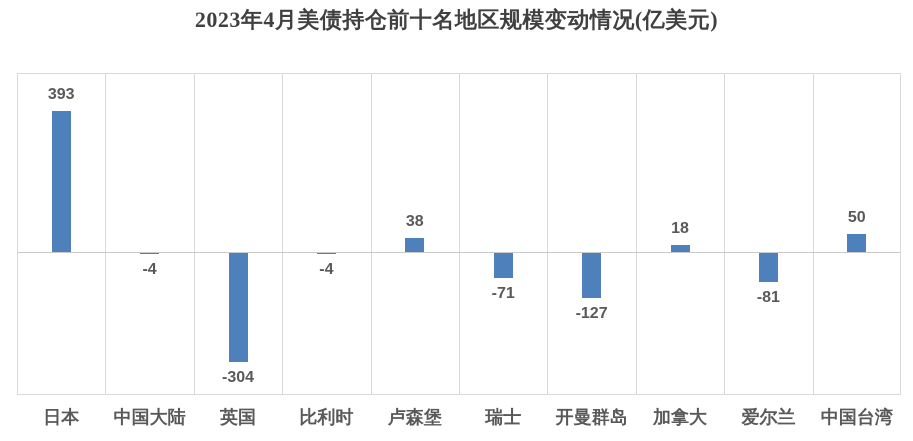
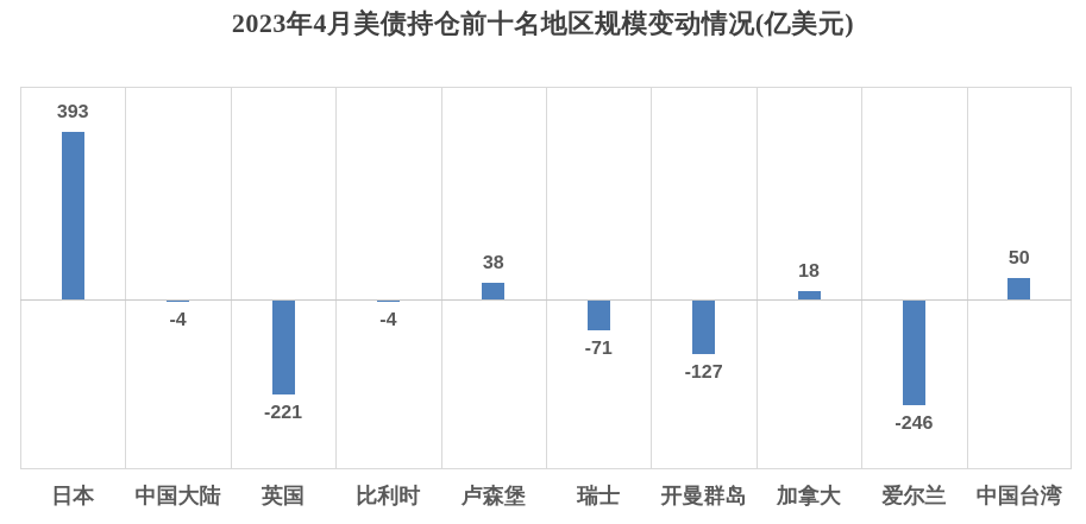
英国: -304 -> -221
爱尔兰: -81 -> -246
